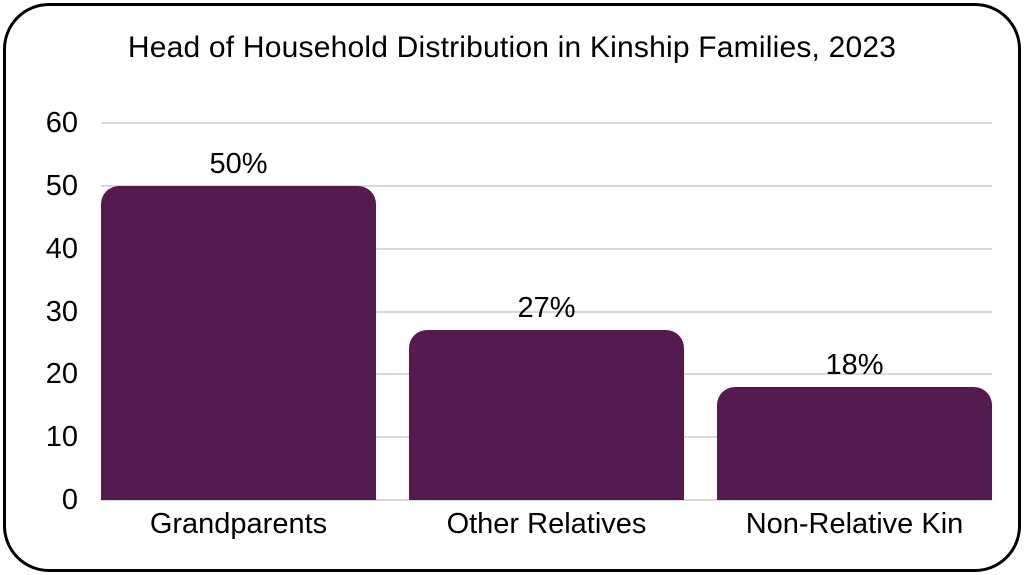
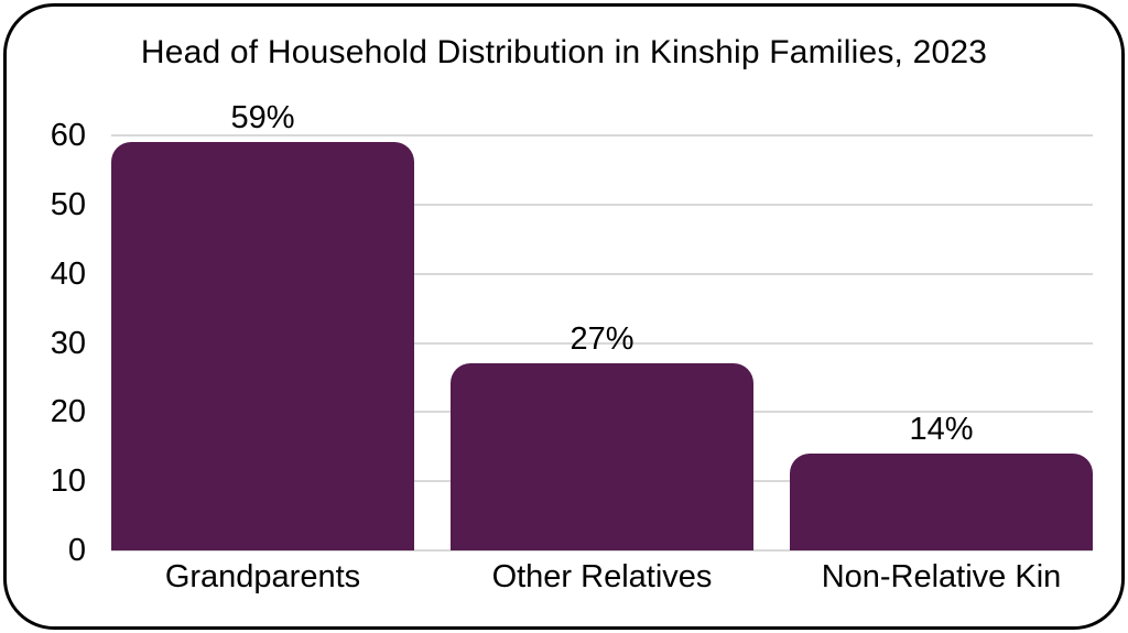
Grandparents: 50% -> 59%
Non-Relative Kin: 18% -> 14%
